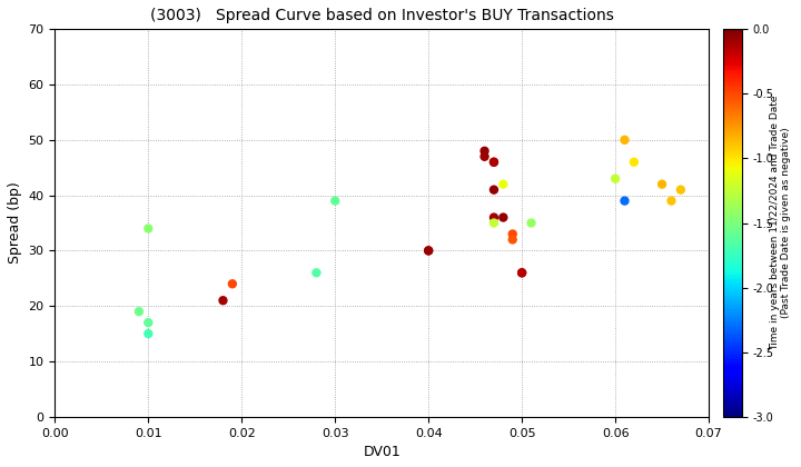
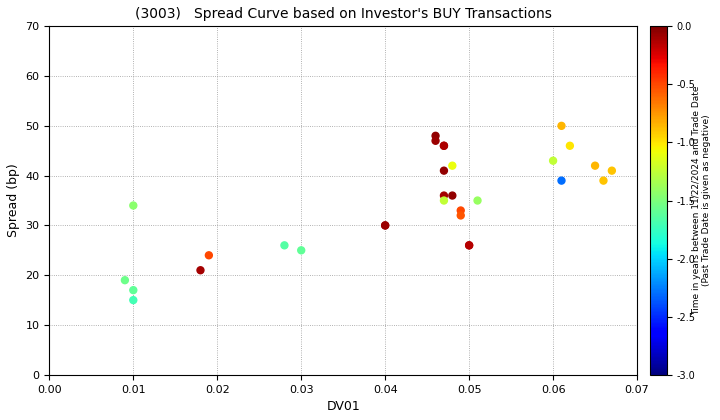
0.03: 39 -> 25
